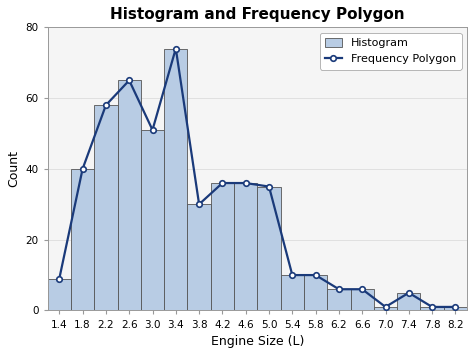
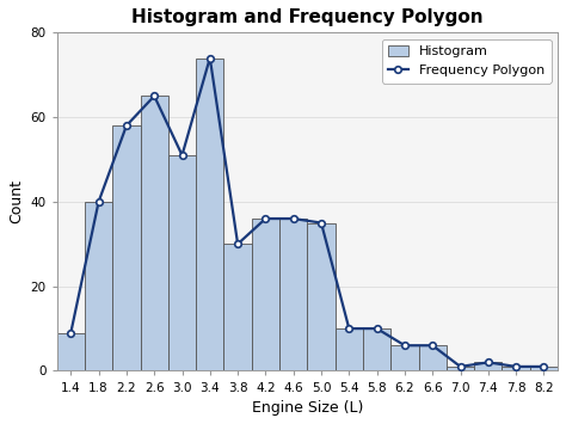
7.4: 5 -> 2
